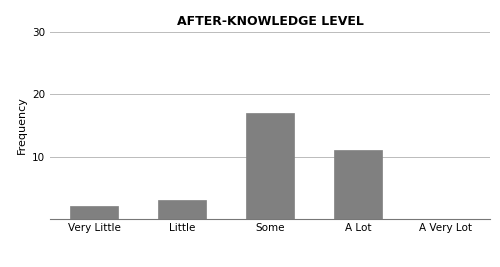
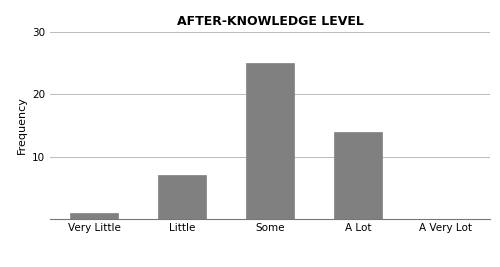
Very Little: 2 -> 1
Little: 3 -> 7
Some: 17 -> 25
A Lot: 11 -> 14
